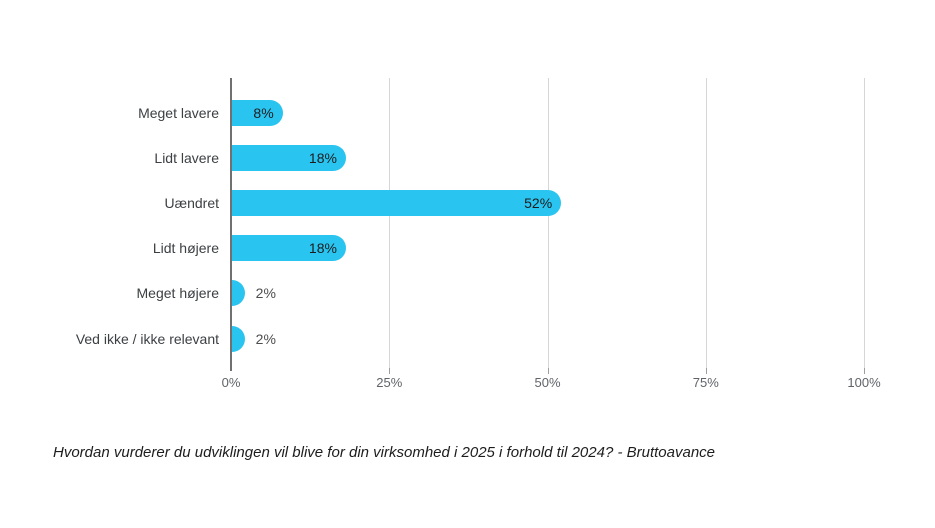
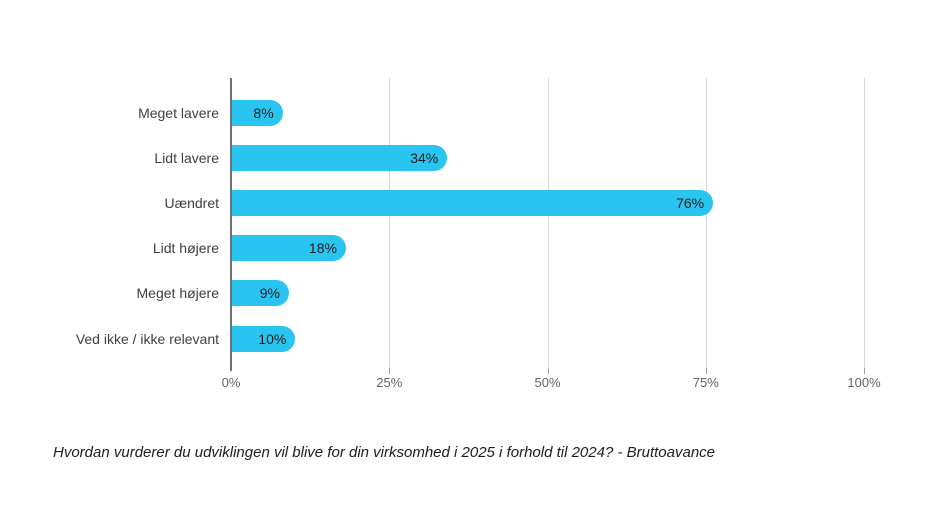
Lidt lavere: 18% -> 34%
Uændret: 52% -> 76%
Meget højere: 2% -> 9%
Ved ikke / ikke relevant: 2% -> 10%
